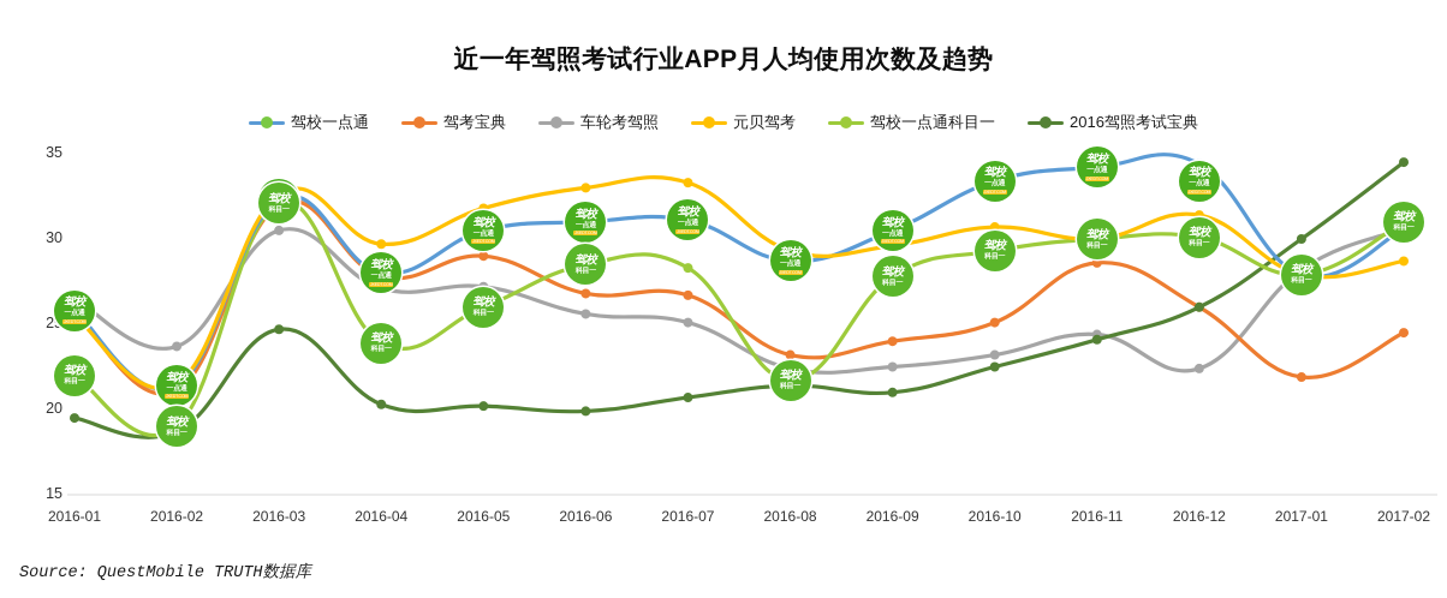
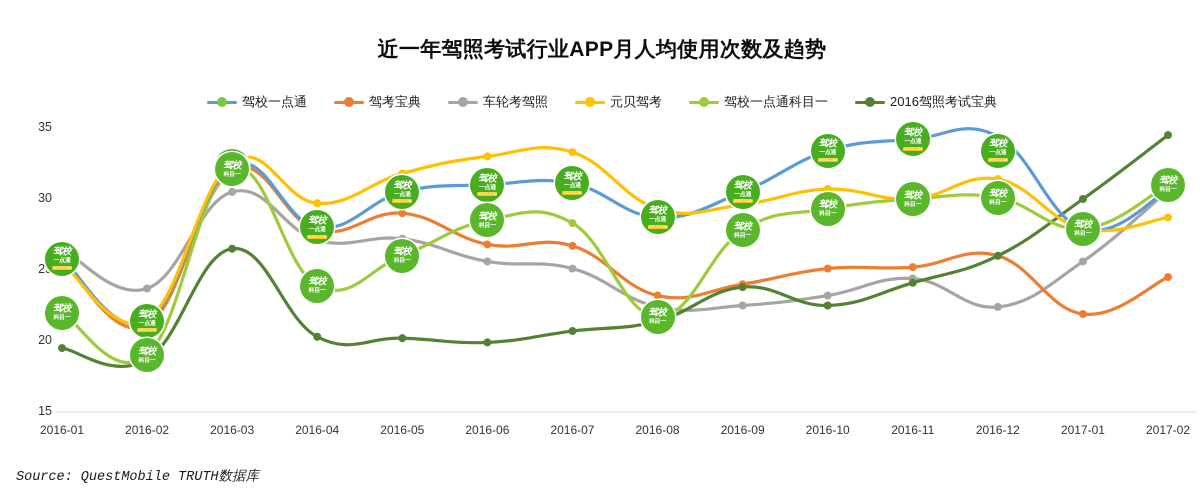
2016驾照考试宝典/2016-03: 24.7 -> 26.5
2016驾照考试宝典/2016-09: 21.0 -> 23.8
驾考宝典/2016-11: 28.6 -> 25.2
车轮考驾照/2017-01: 28.2 -> 25.6
